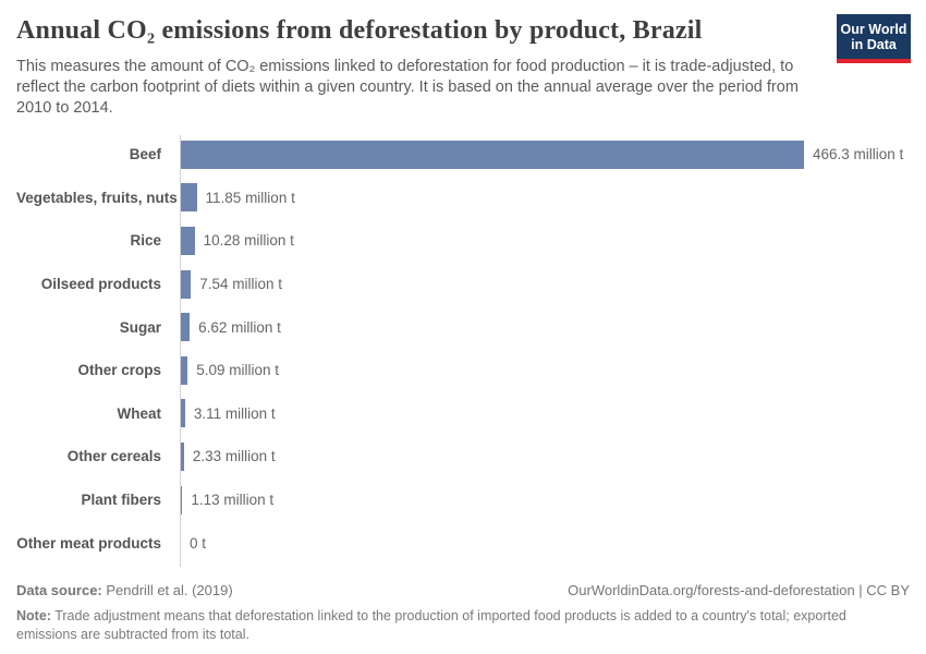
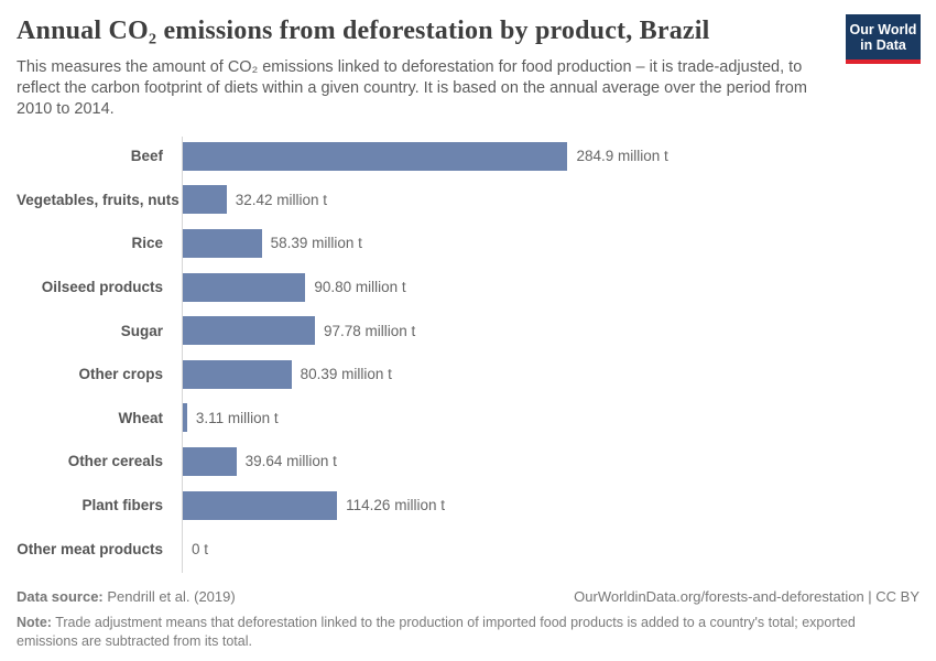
Beef: 466.3 -> 284.9
Vegetables, fruits, nuts: 11.85 -> 32.42
Rice: 10.28 -> 58.39
Oilseed products: 7.54 -> 90.80
Sugar: 6.62 -> 97.78
Other crops: 5.09 -> 80.39
Other cereals: 2.33 -> 39.64
Plant fibers: 1.13 -> 114.26
